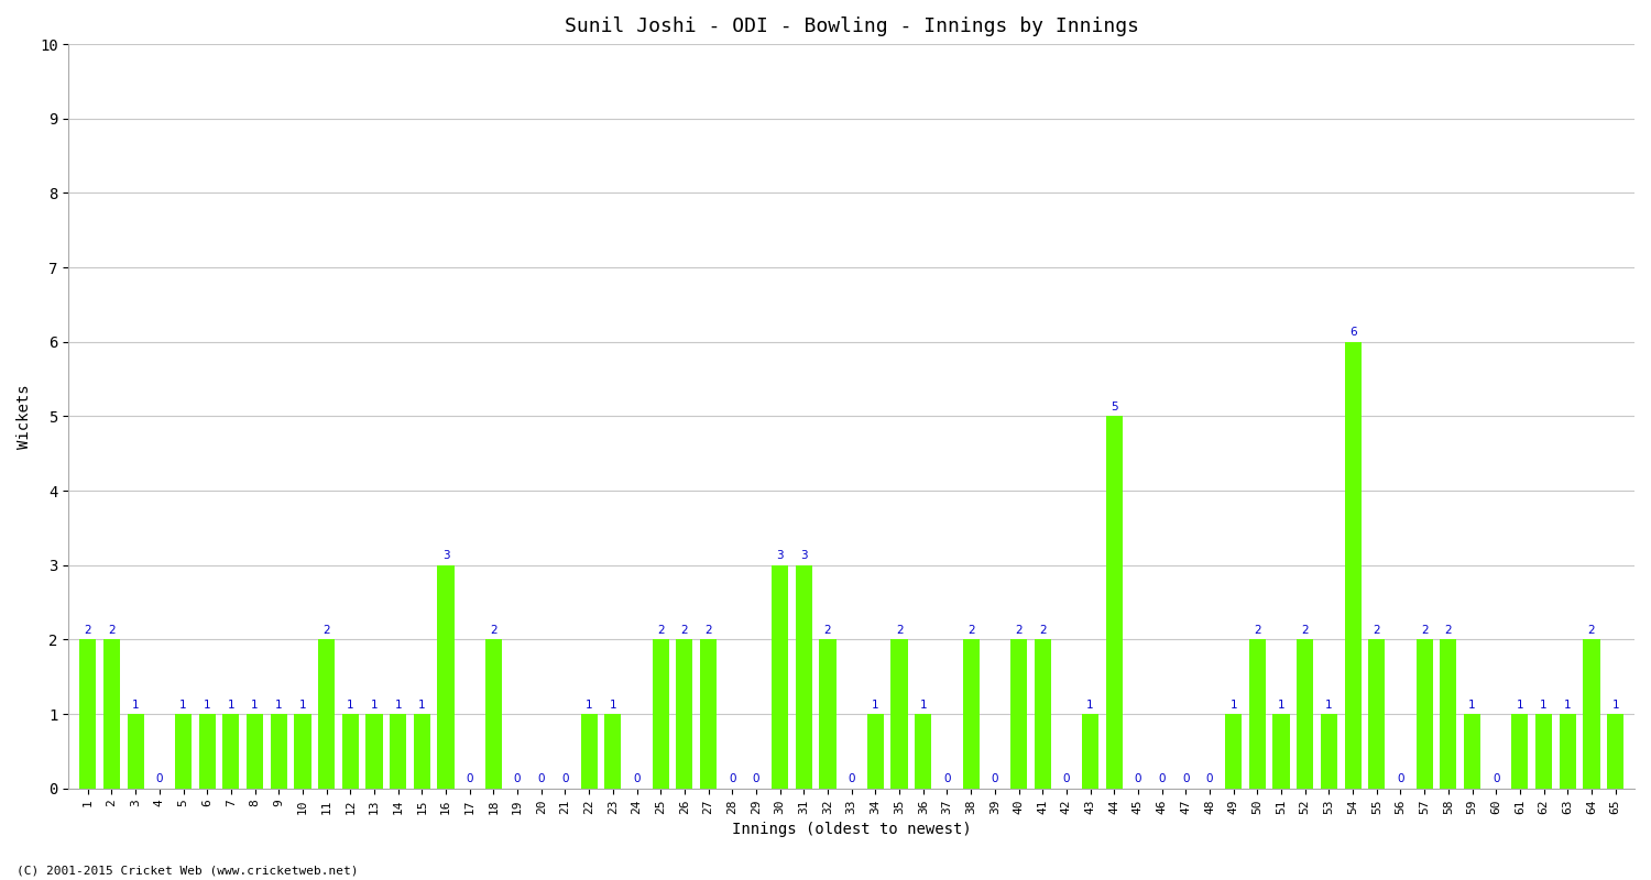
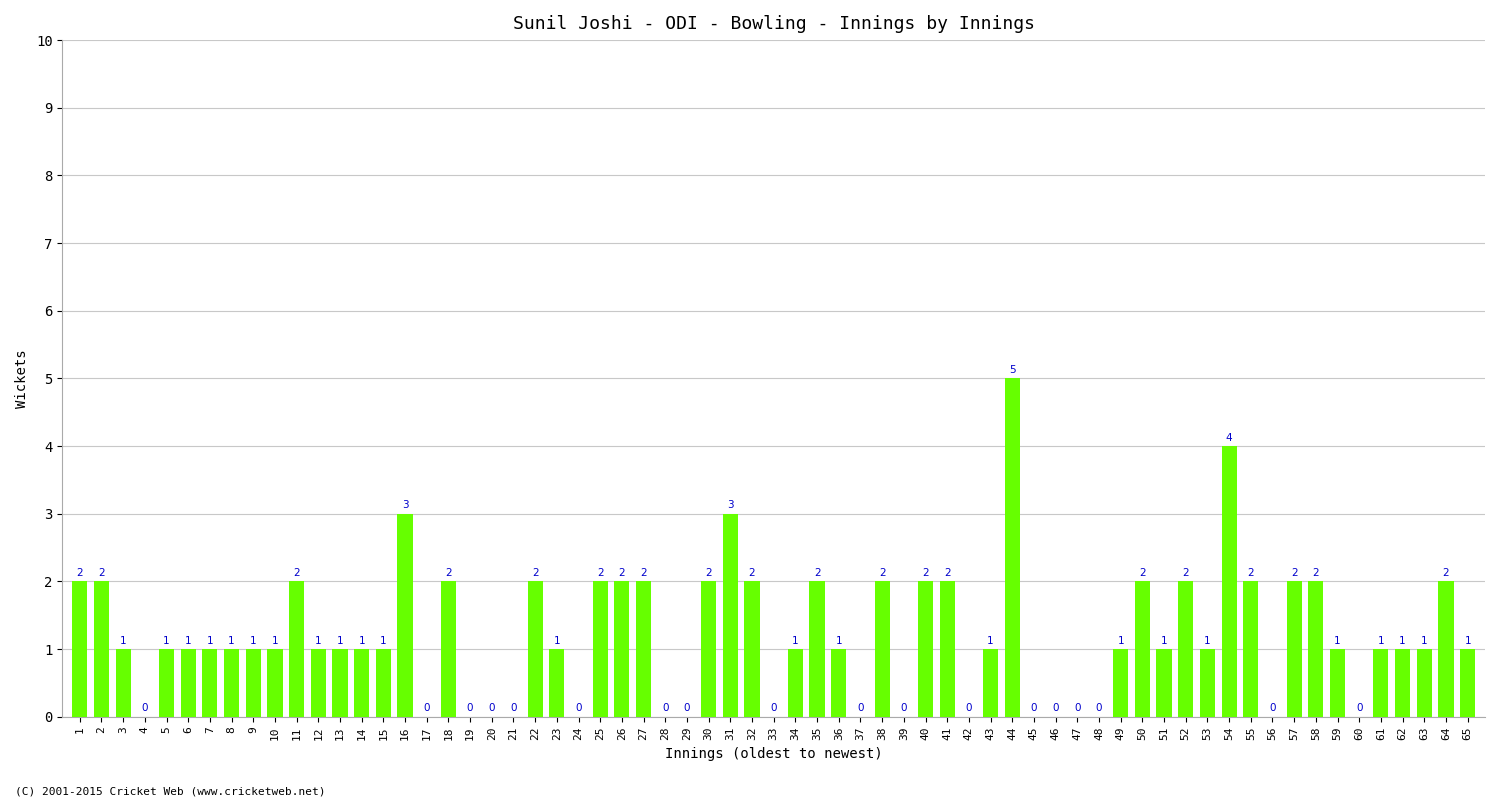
22: 1 -> 2
30: 3 -> 2
54: 6 -> 4
